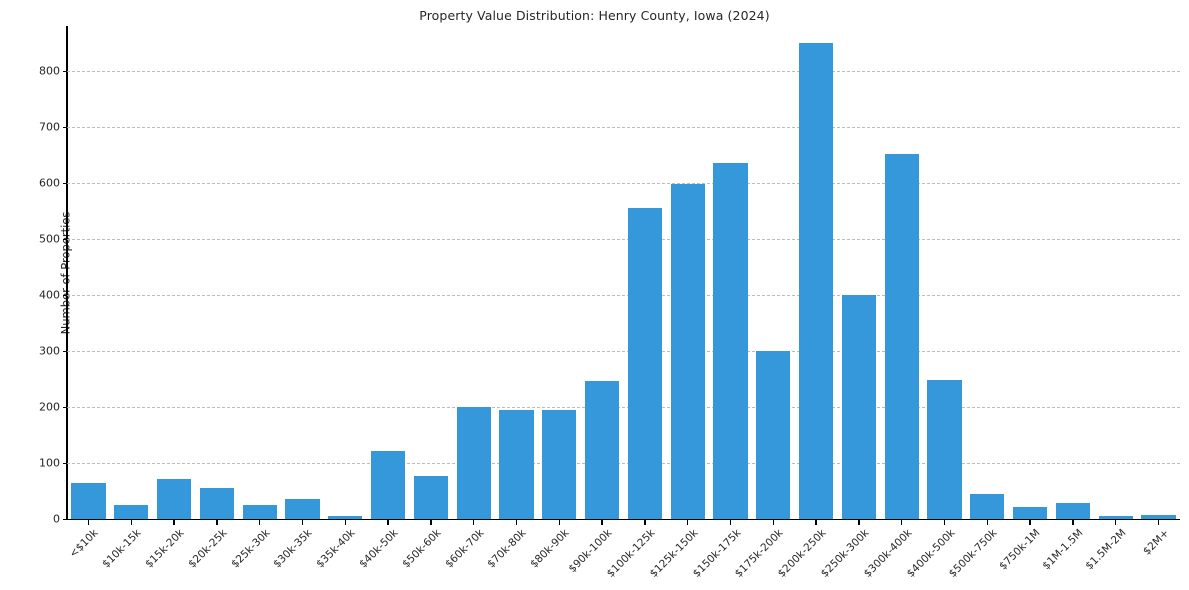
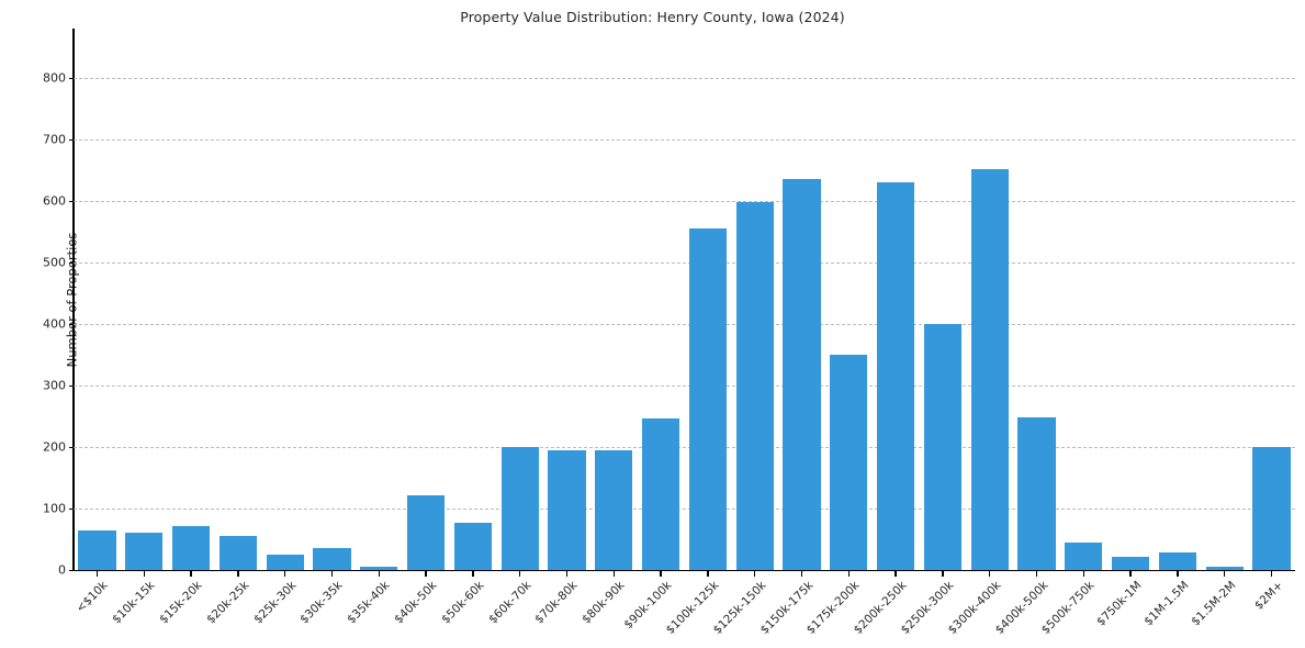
$10k-15k: 20 -> 60
$175k-200k: 300 -> 350
$200k-250k: 850 -> 630
$2M+: 10 -> 200
